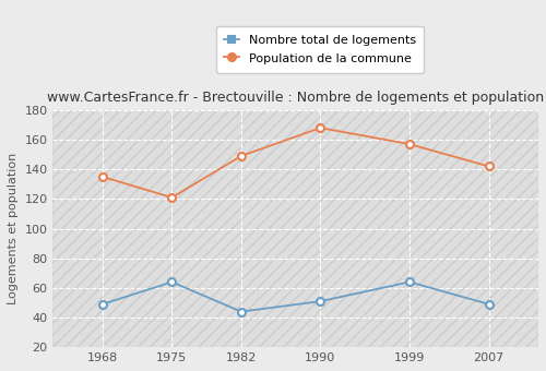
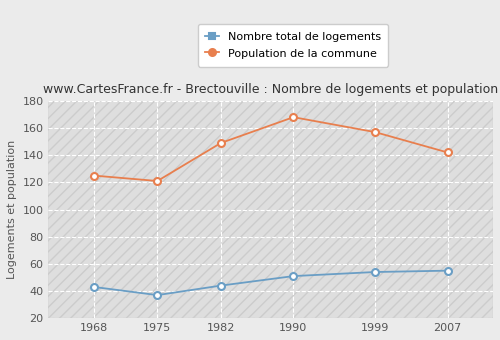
Nombre total de logements/1968: 49 -> 43
Population de la commune/1968: 135 -> 125
Nombre total de logements/1975: 64 -> 37
Nombre total de logements/1999: 64 -> 54
Nombre total de logements/2007: 49 -> 55
